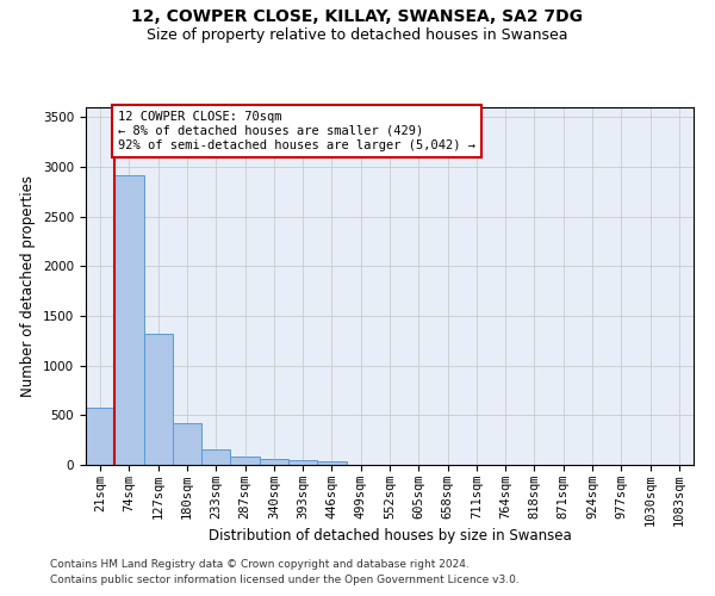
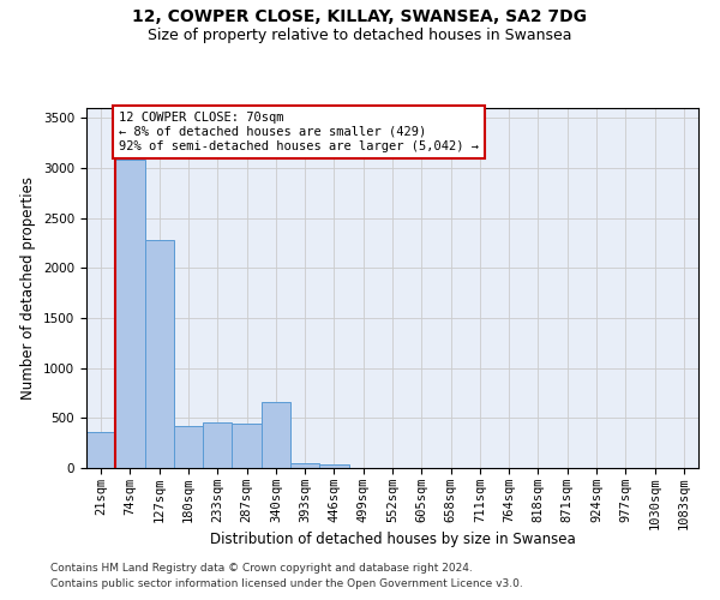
21sqm: 580 -> 360
74sqm: 2920 -> 3080
127sqm: 1320 -> 2280
233sqm: 160 -> 460
287sqm: 80 -> 440
340sqm: 60 -> 660
